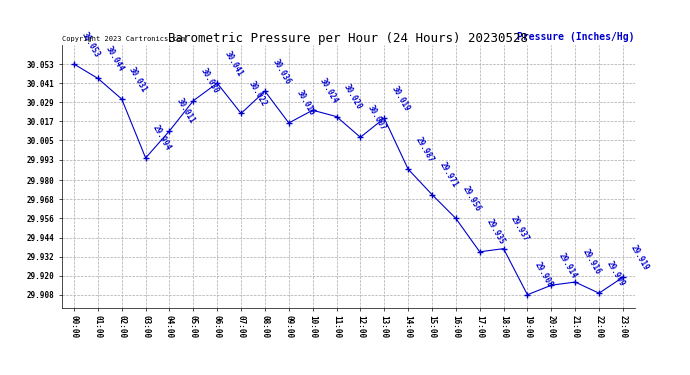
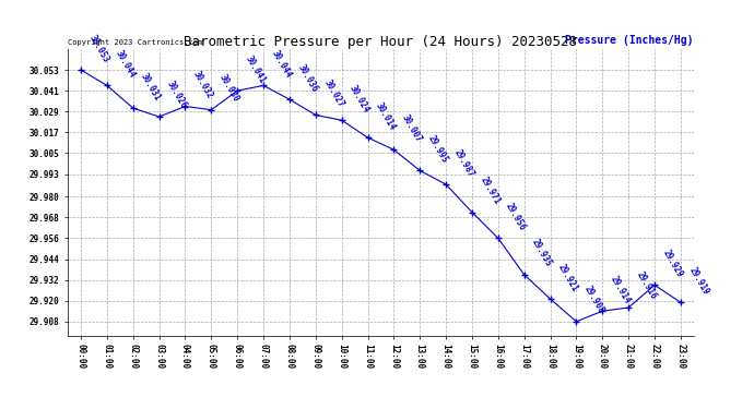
03:00: 29.994 -> 30.026
04:00: 30.011 -> 30.032
07:00: 30.022 -> 30.044
09:00: 30.016 -> 30.027
11:00: 30.020 -> 30.014
13:00: 30.019 -> 29.995
18:00: 29.937 -> 29.921
22:00: 29.909 -> 29.929
